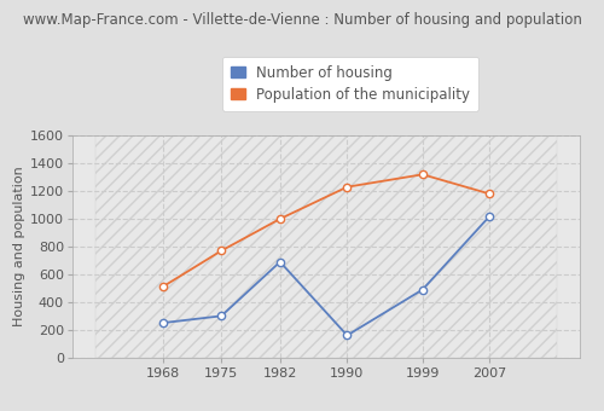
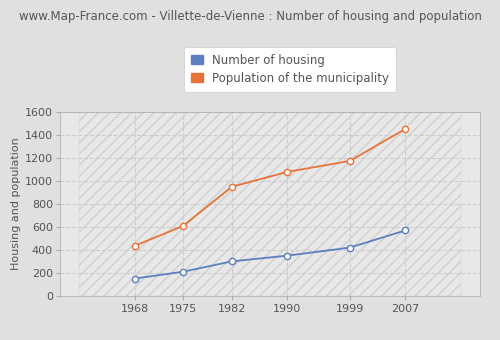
Number of housing/1968: 250 -> 150
Population of the municipality/1968: 510 -> 440
Number of housing/1975: 300 -> 210
Population of the municipality/1975: 770 -> 610
Number of housing/1982: 690 -> 300
Population of the municipality/1982: 1000 -> 950
Number of housing/1990: 160 -> 350
Population of the municipality/1990: 1230 -> 1080
Number of housing/1999: 490 -> 420
Population of the municipality/1999: 1320 -> 1180
Number of housing/2007: 1020 -> 570
Population of the municipality/2007: 1180 -> 1460
